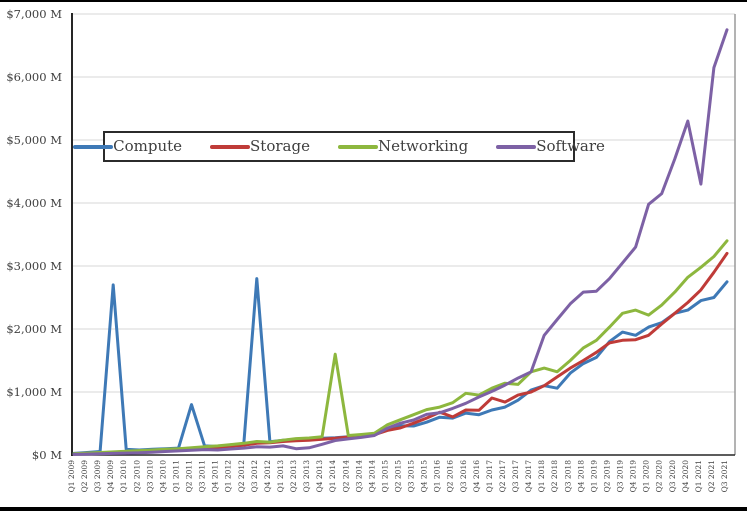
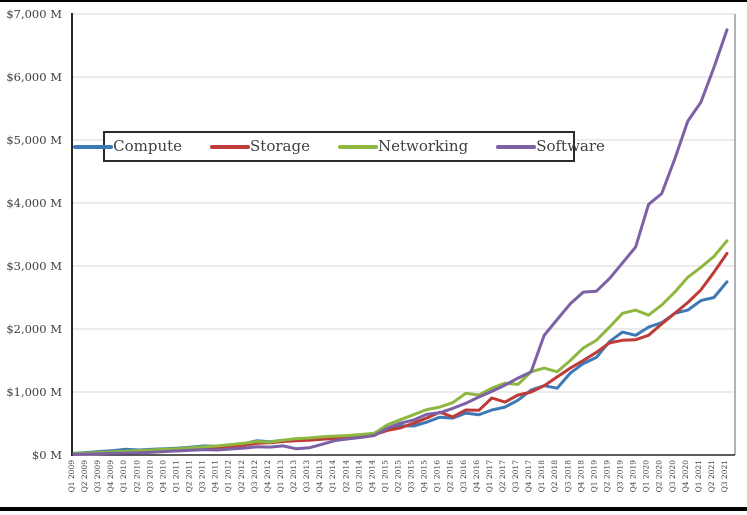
Compute/Q4 2009: $2700M -> $100M
Compute/Q2 2011: $800M -> $100M
Compute/Q3 2012: $2800M -> $200M
Networking/Q1 2014: $1600M -> $300M
Software/Q1 2021: $4300M -> $5600M
